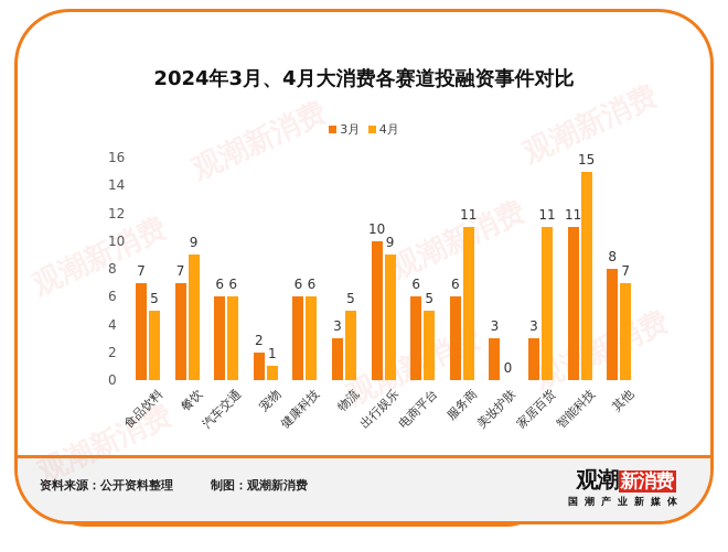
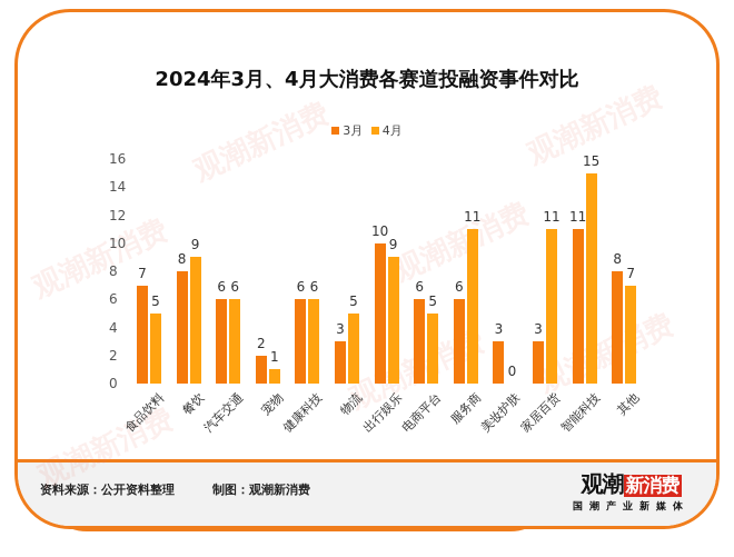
3月/餐饮: 7 -> 8
